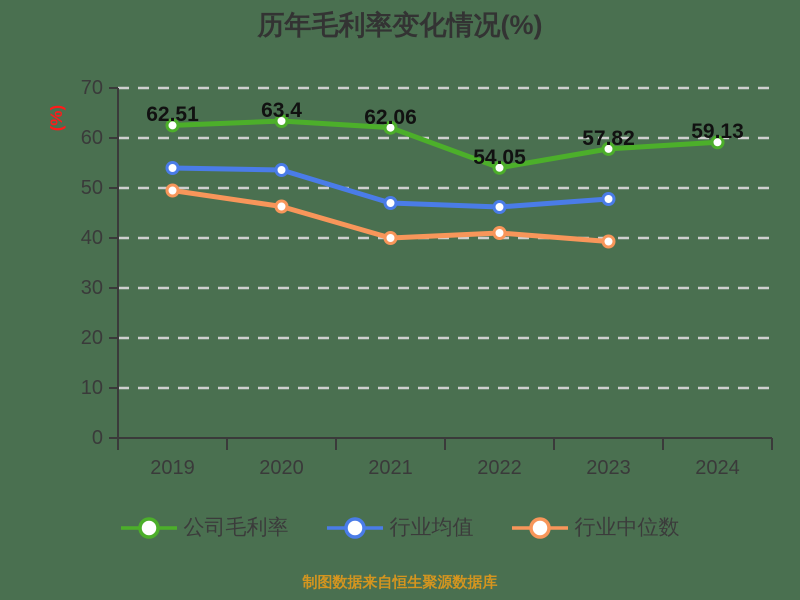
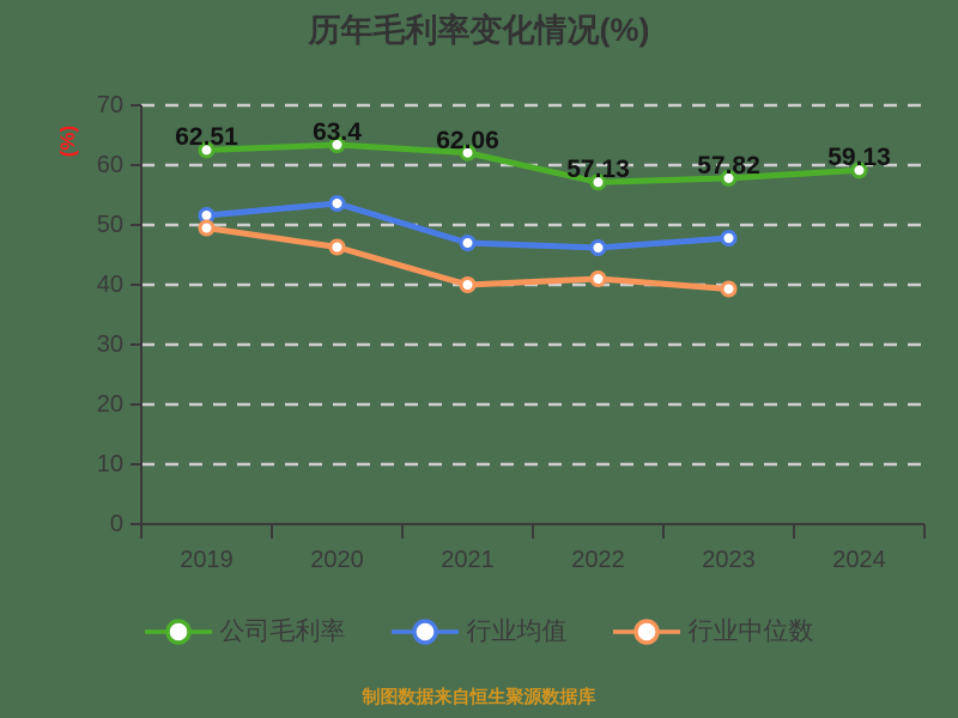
行业均值/2019: 54 -> 52
公司毛利率/2022: 54.05 -> 57.13
